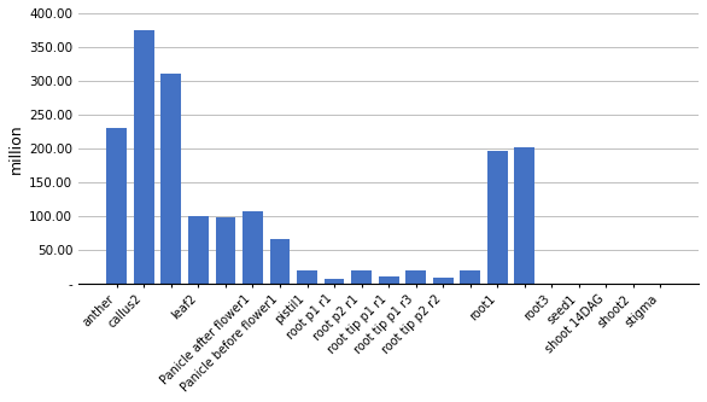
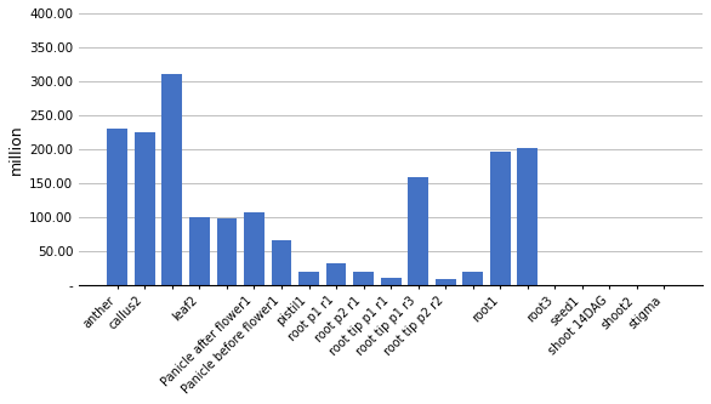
callus2: 375 -> 224
root p1 r1: 7 -> 32
root tip p1 r3: 20 -> 158
